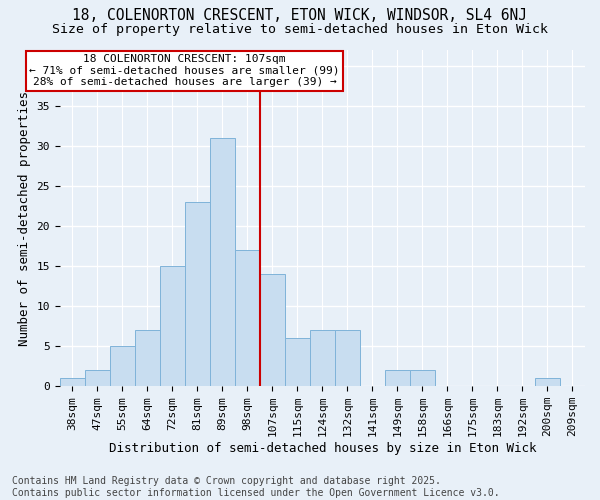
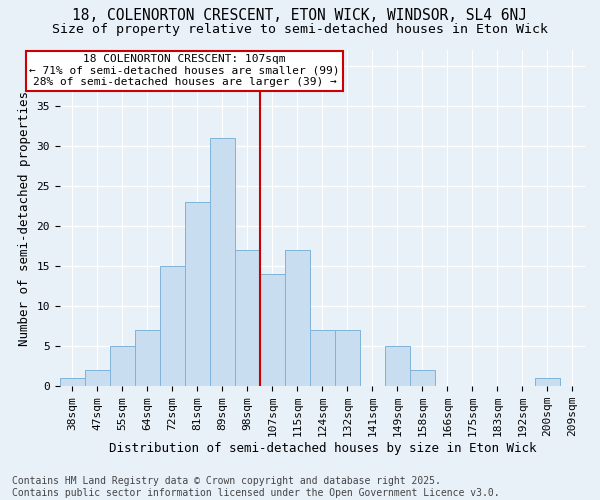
115sqm: 6 -> 17
149sqm: 2 -> 5
